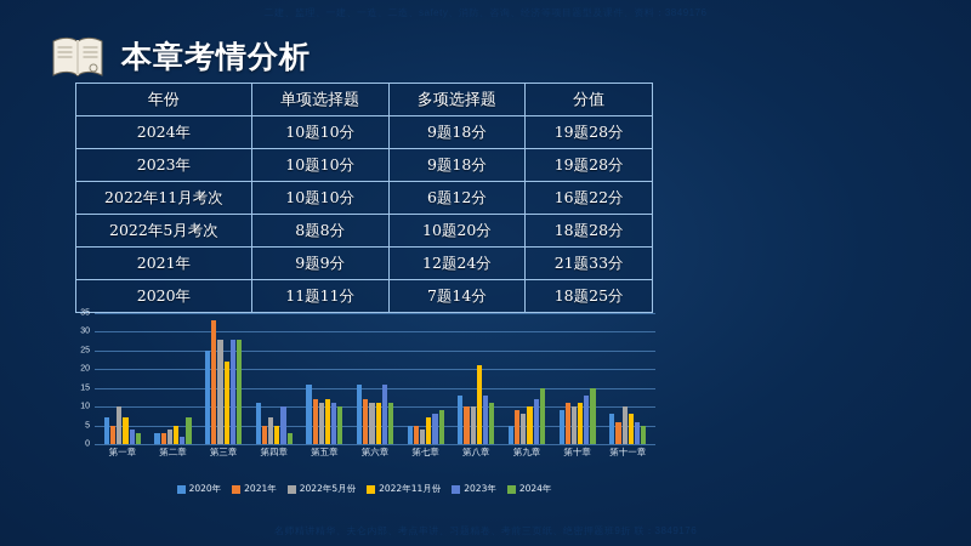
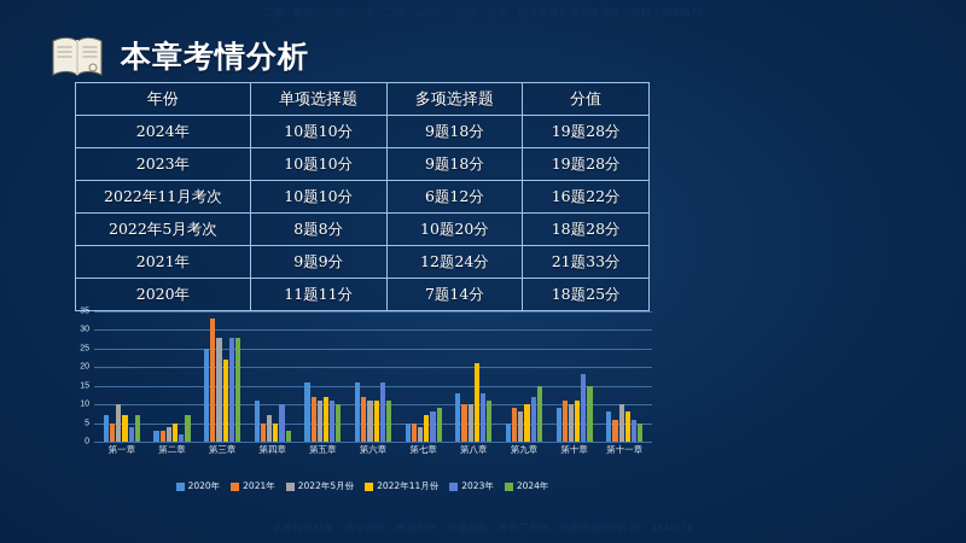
2024年/第一章: 3 -> 7
2023年/第十章: 13 -> 18
